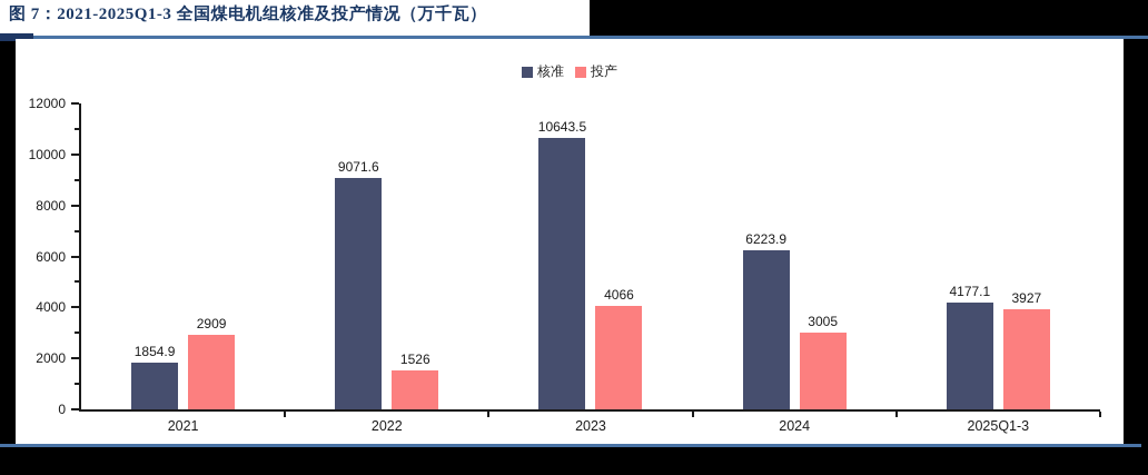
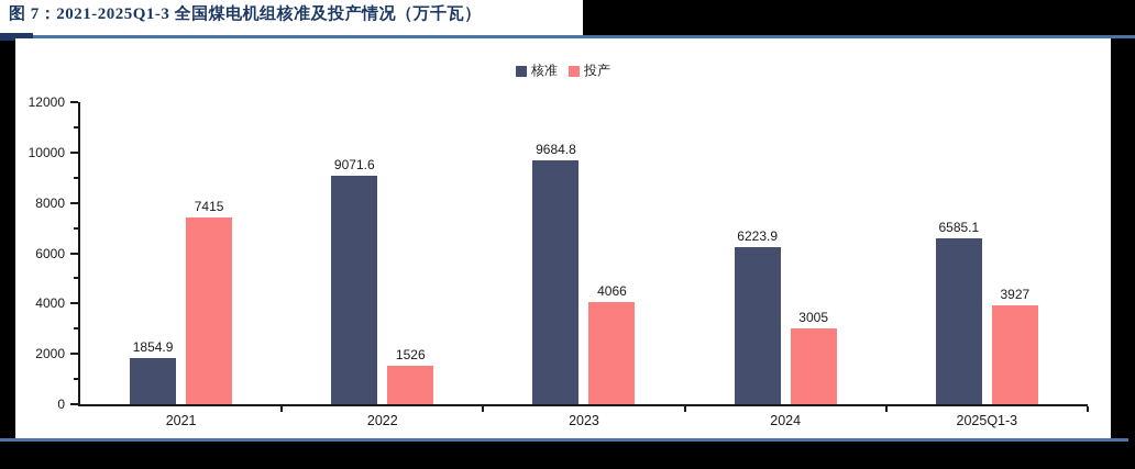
投产/2021: 2909 -> 7415
核准/2023: 10643.5 -> 9684.8
核准/2025Q1-3: 4177.1 -> 6585.1
